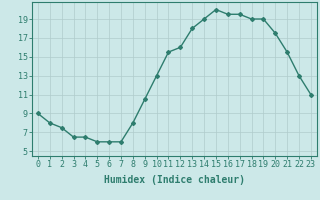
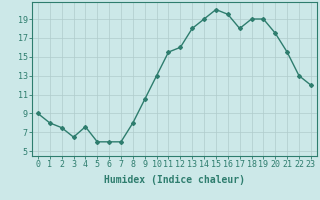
4: 6.5 -> 7.6
17: 19.5 -> 18.0
23: 11.0 -> 12.0
